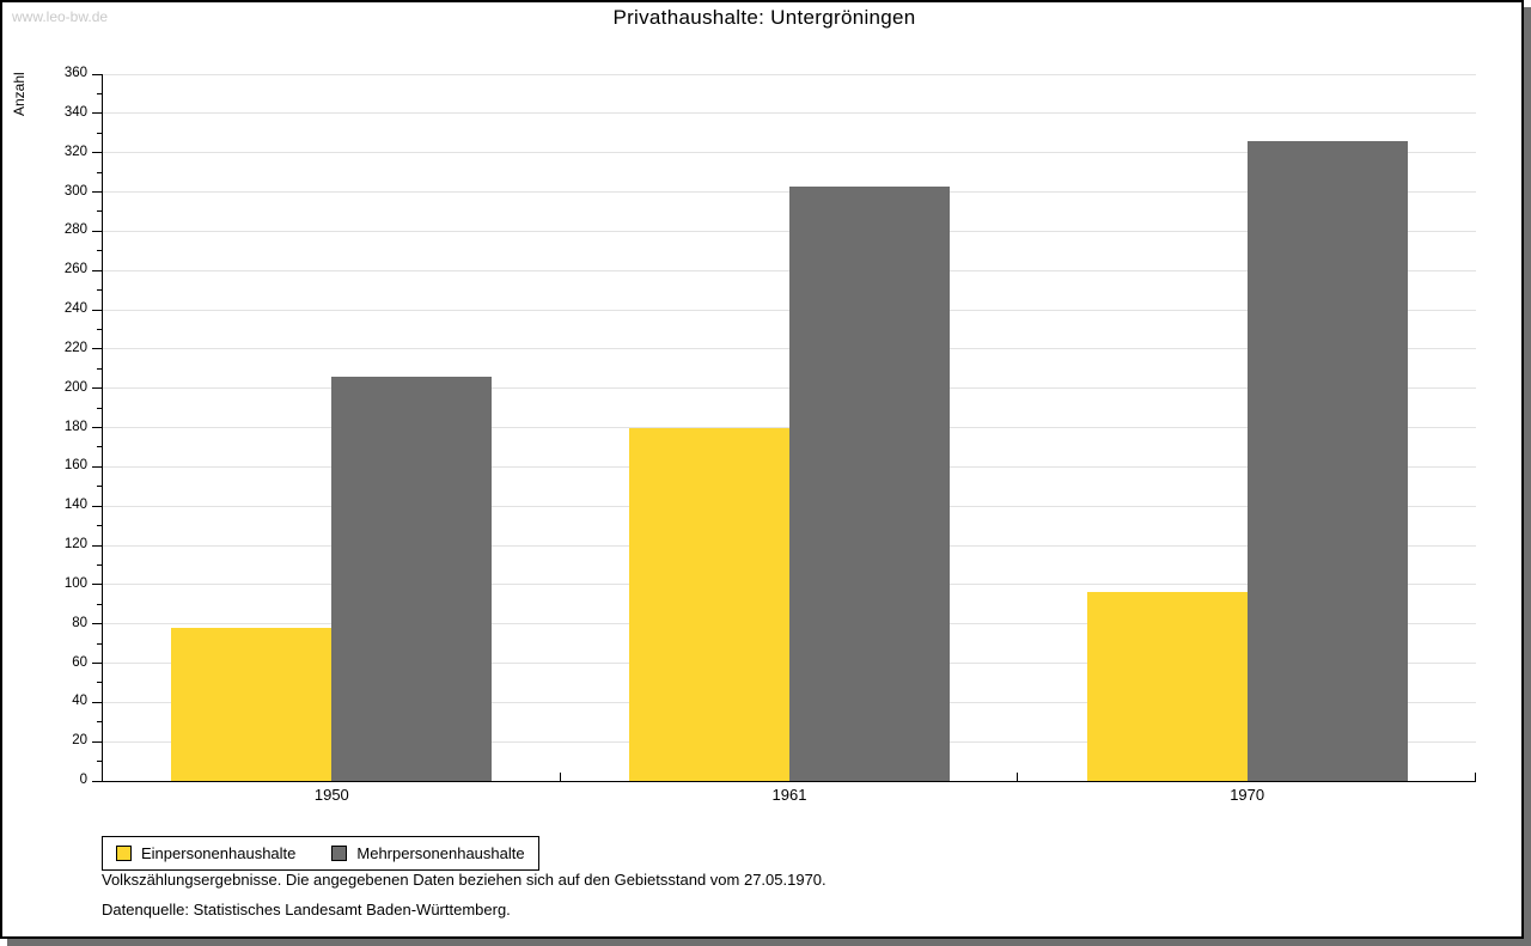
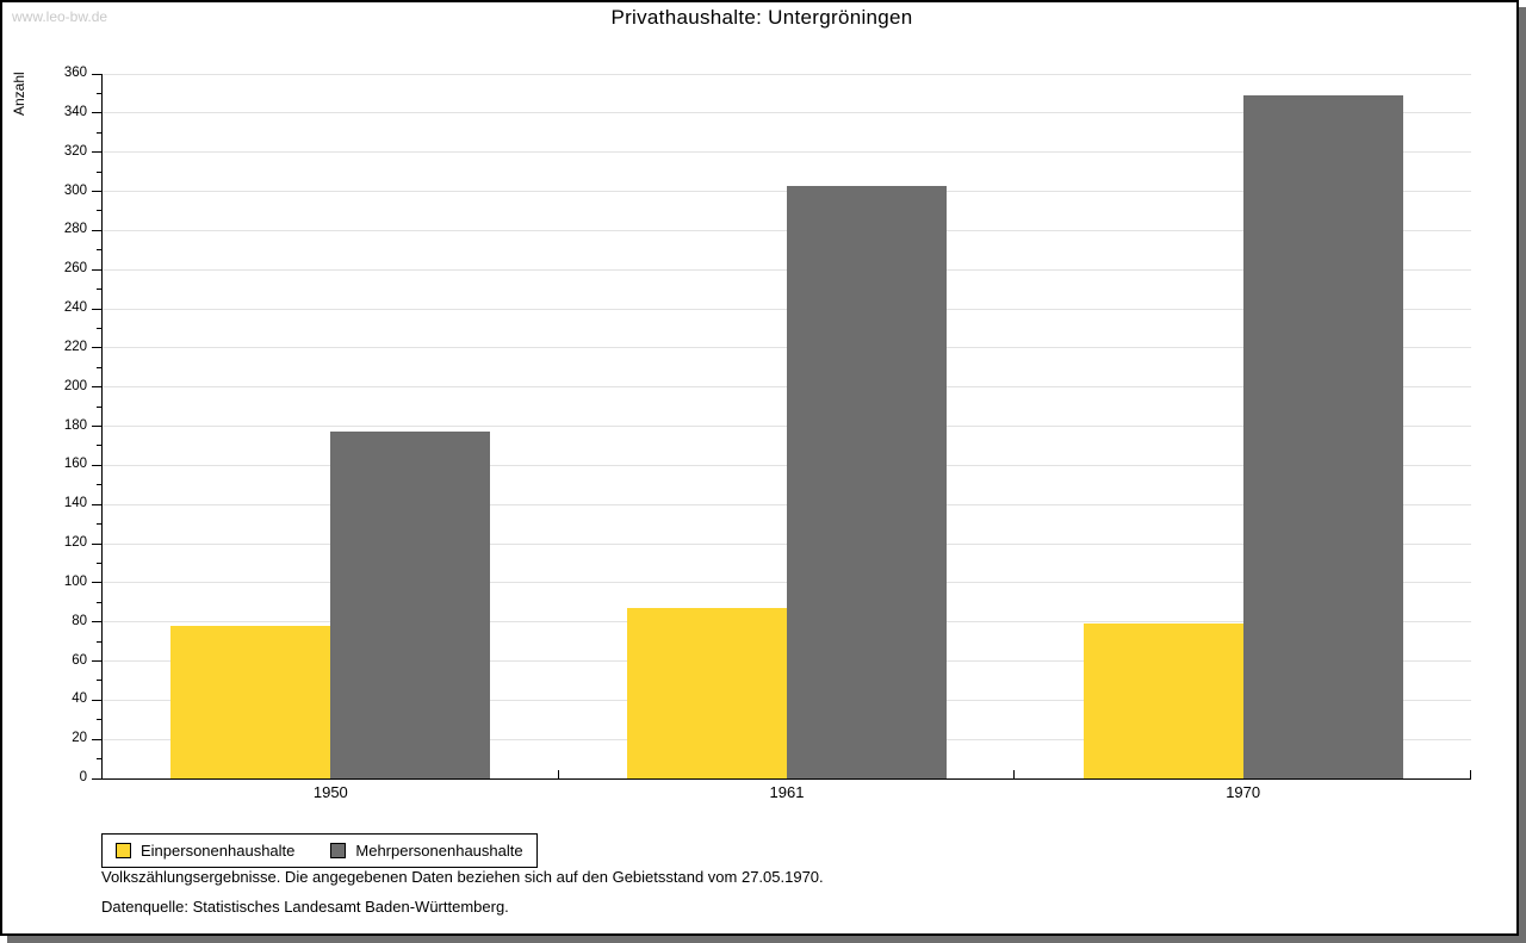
Mehrpersonenhaushalte/1950: 206 -> 177
Einpersonenhaushalte/1961: 180 -> 87
Einpersonenhaushalte/1970: 96 -> 79
Mehrpersonenhaushalte/1970: 326 -> 349
